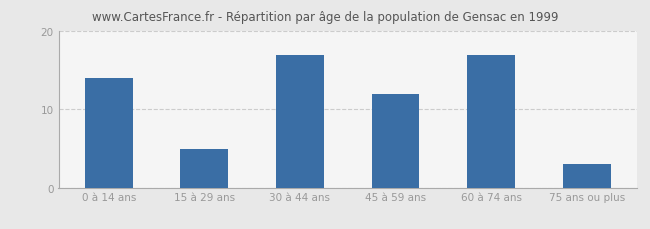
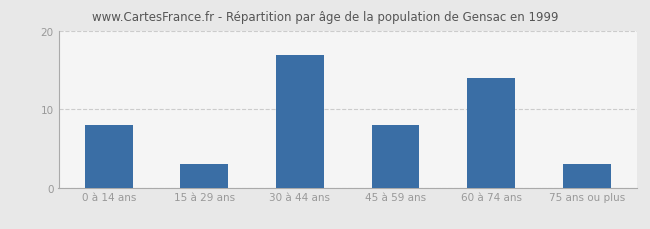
0 à 14 ans: 14 -> 8
15 à 29 ans: 5 -> 3
45 à 59 ans: 12 -> 8
60 à 74 ans: 17 -> 14
